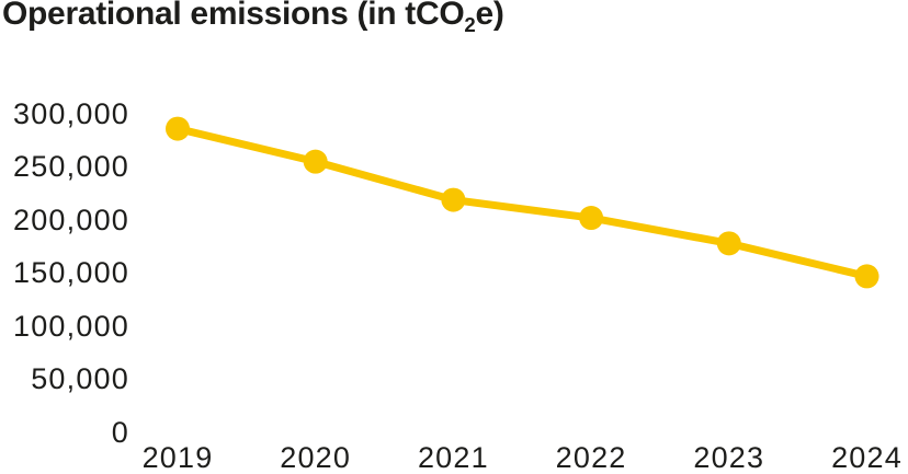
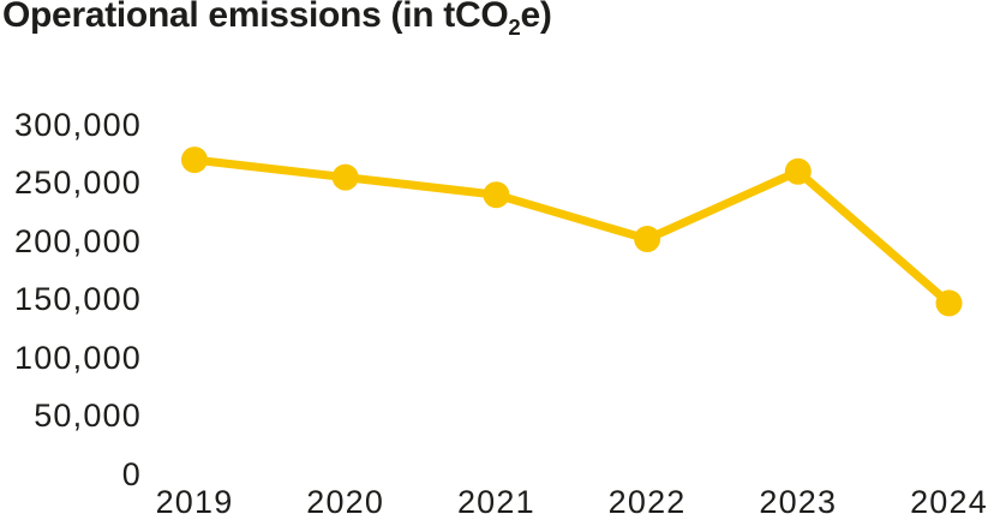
2019: 290000 -> 270000
2021: 220000 -> 240000
2023: 180000 -> 260000
